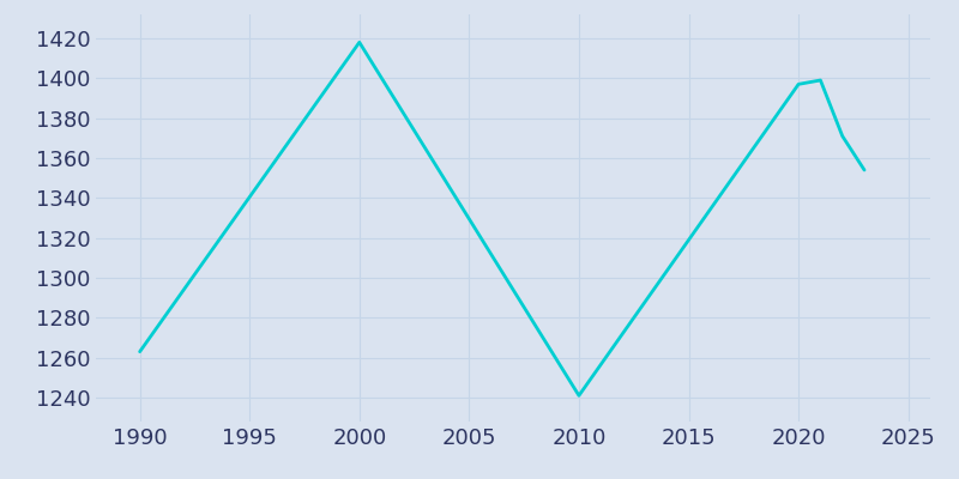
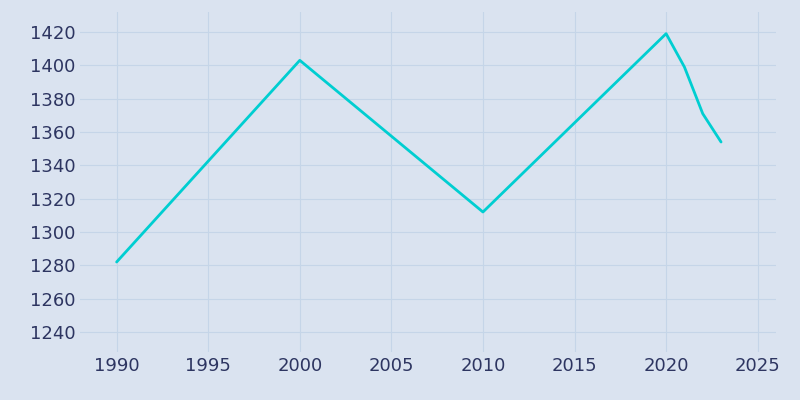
1990: 1263 -> 1282
2000: 1418 -> 1403
2010: 1241 -> 1312
2020: 1397 -> 1419
